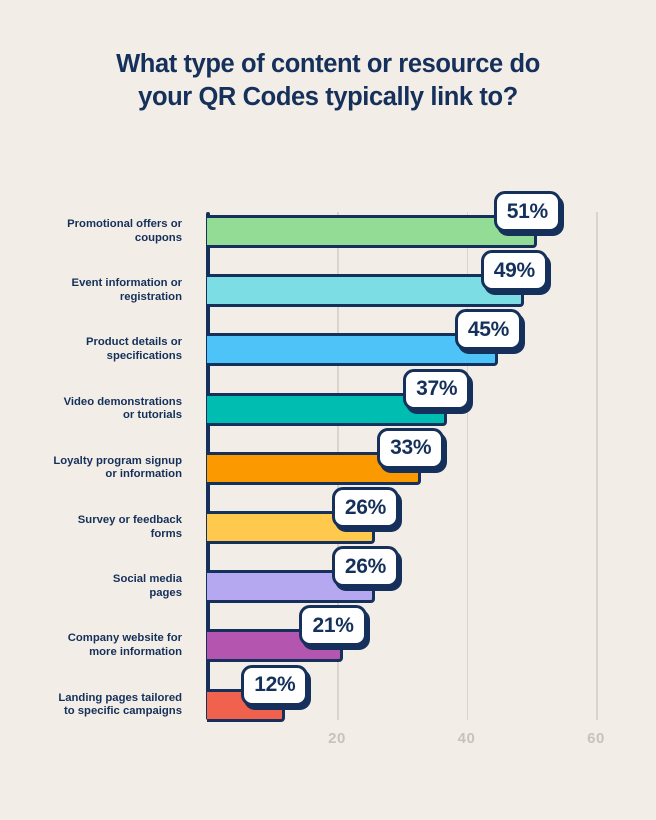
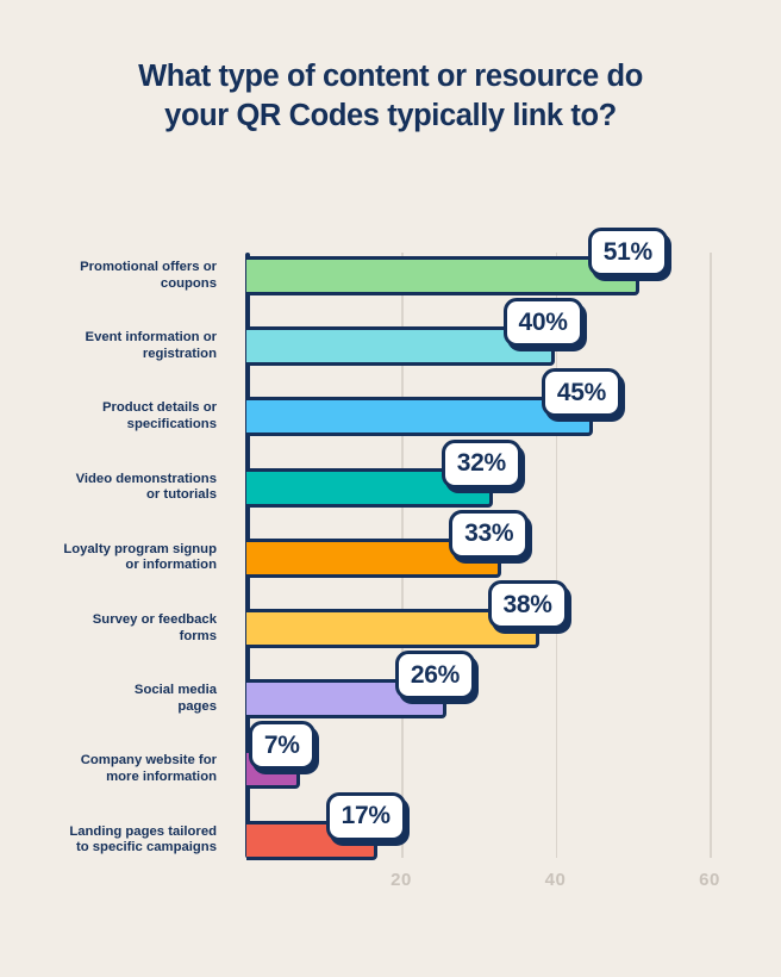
Event information or registration: 49% -> 40%
Video demonstrations or tutorials: 37% -> 32%
Survey or feedback forms: 26% -> 38%
Company website for more information: 21% -> 7%
Landing pages tailored to specific campaigns: 12% -> 17%
